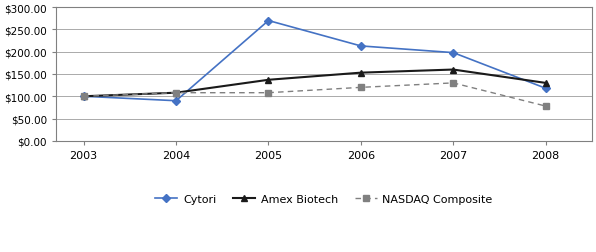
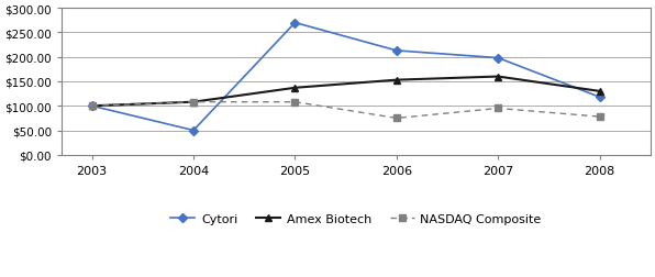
Cytori/2004: $90 -> $50
NASDAQ Composite/2006: $120 -> $75
NASDAQ Composite/2007: $130 -> $95
